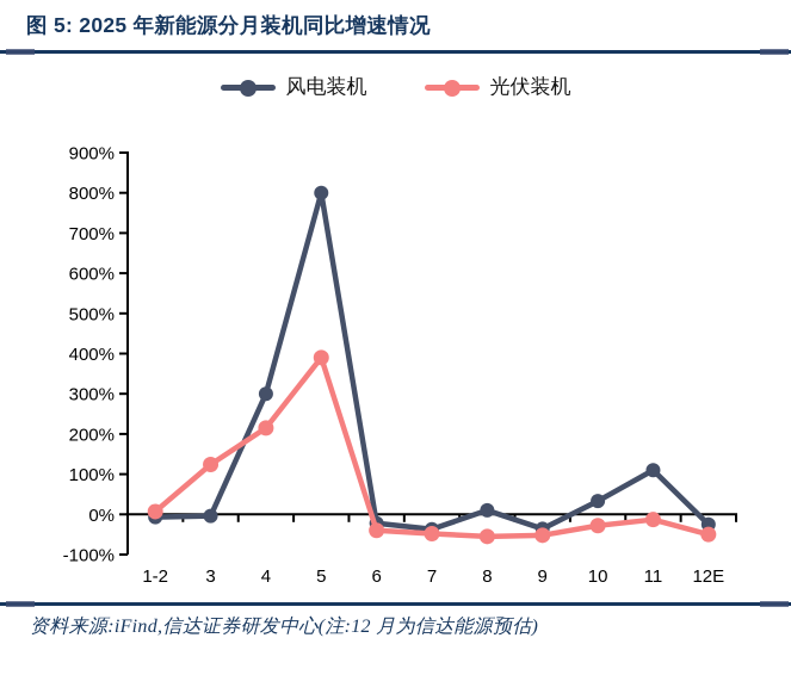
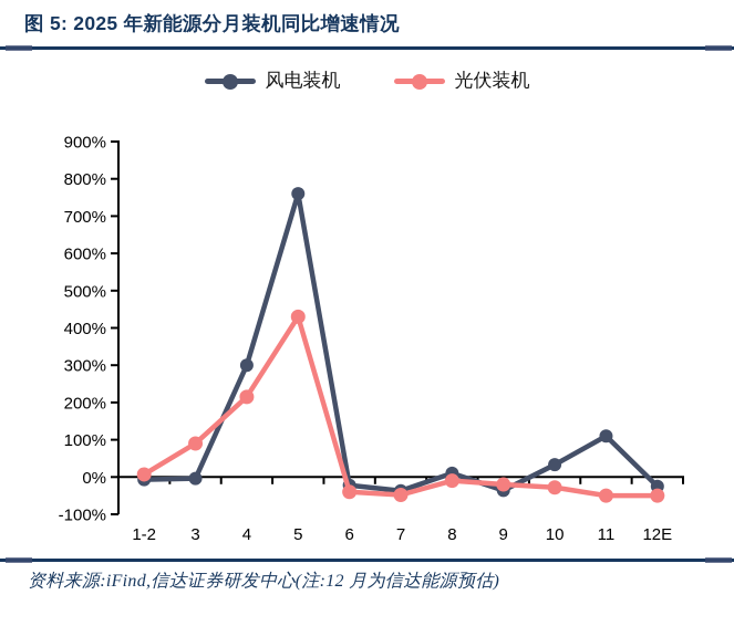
光伏装机/3: 120% -> 90%
风电装机/5: 800% -> 760%
光伏装机/5: 390% -> 430%
光伏装机/8: -60% -> -10%
光伏装机/9: -50% -> -20%
光伏装机/11: -10% -> -50%
